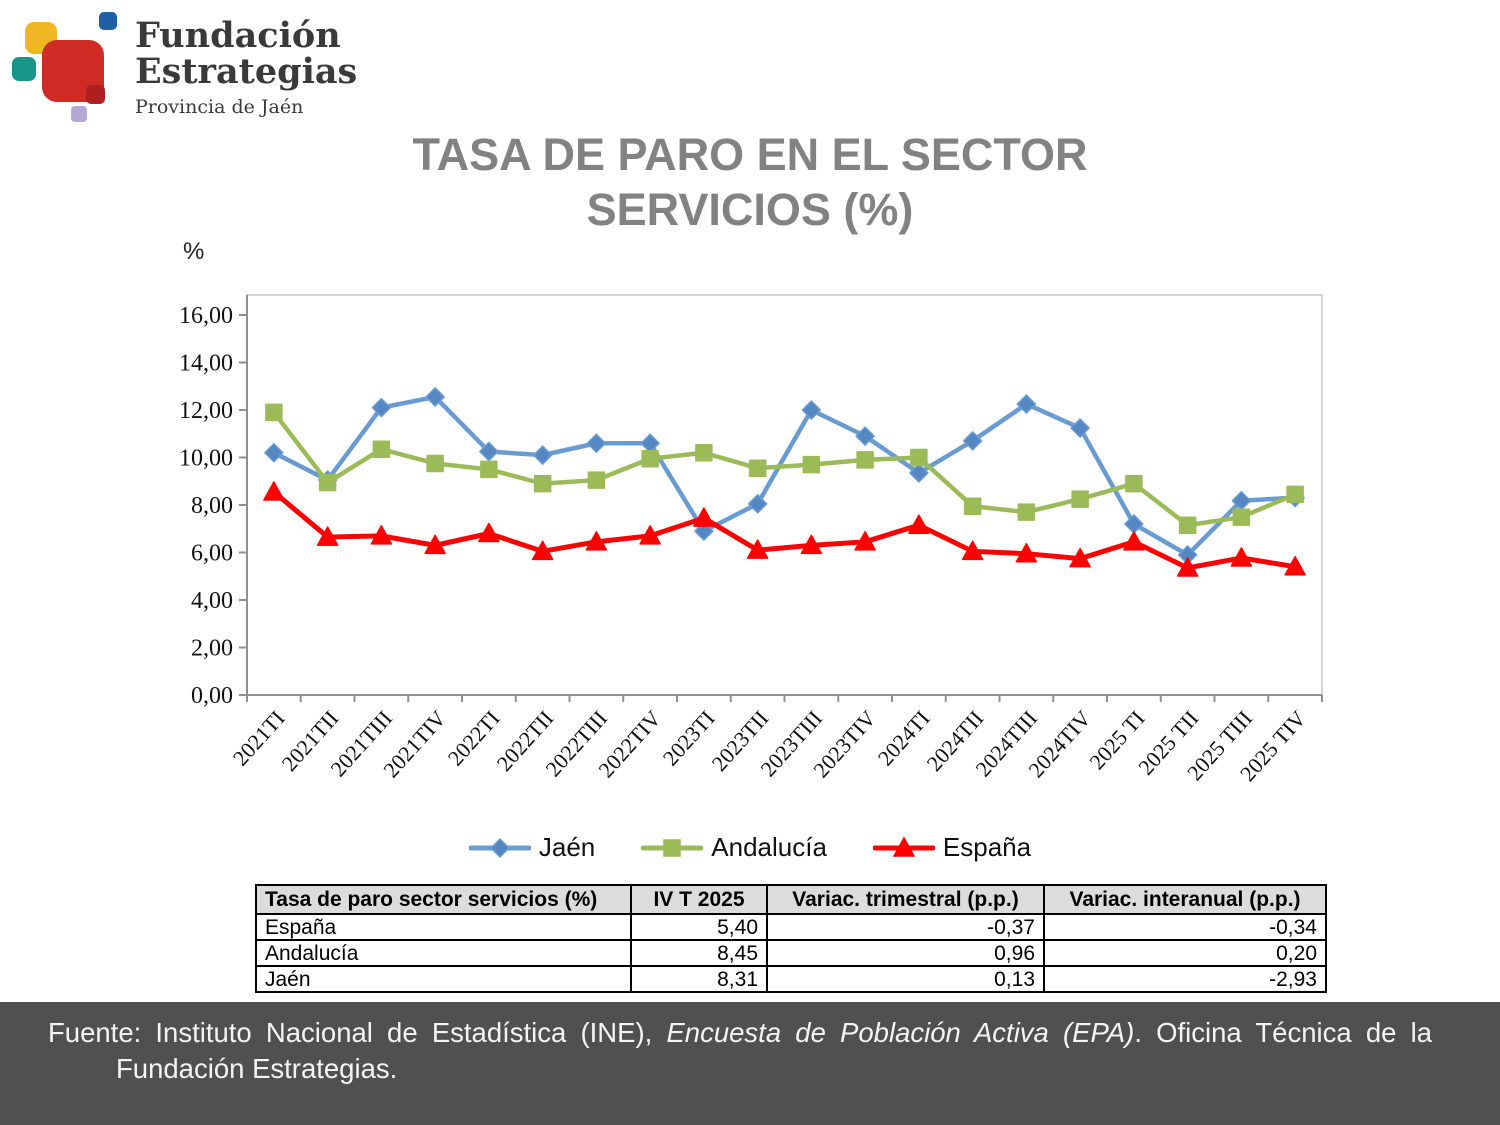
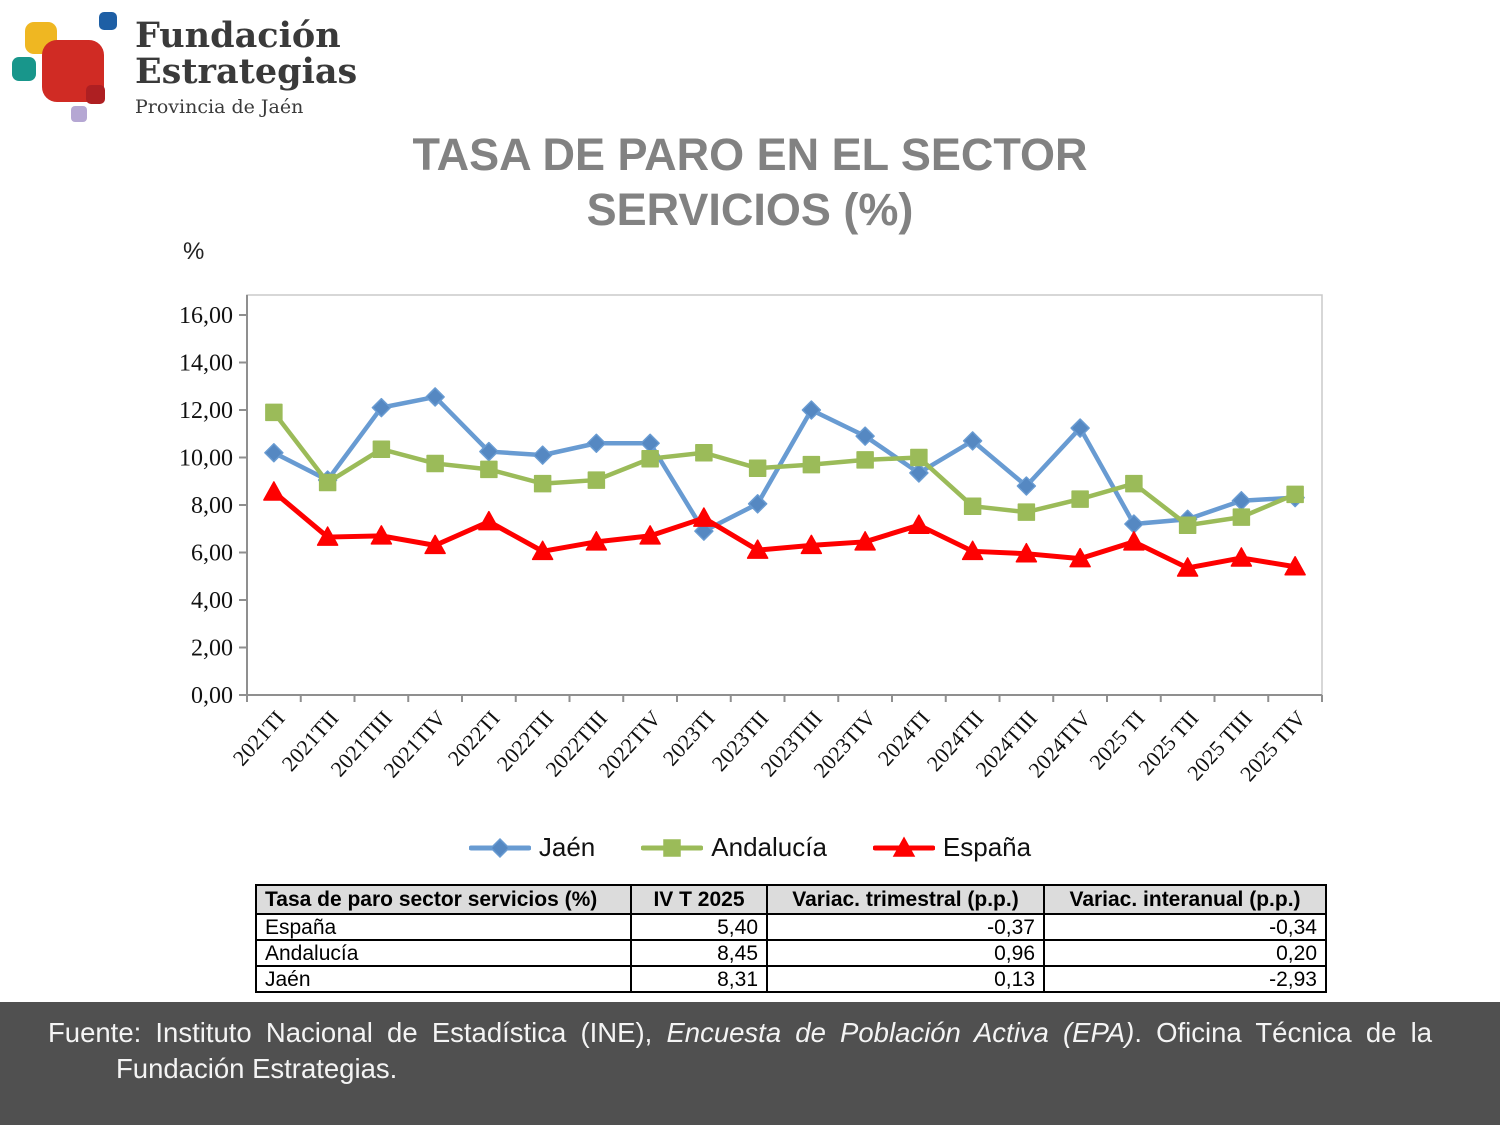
España/2022TI: 6,8 -> 7,3
Jaén/2024TIII: 12,2 -> 8,8
Jaén/2025 TII: 5,9 -> 7,4
